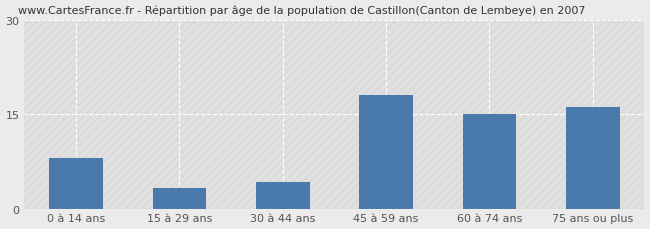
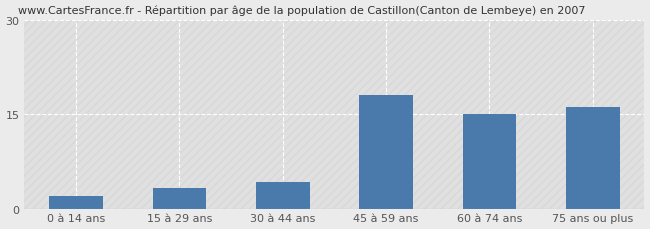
0 à 14 ans: 8.0 -> 2.0
